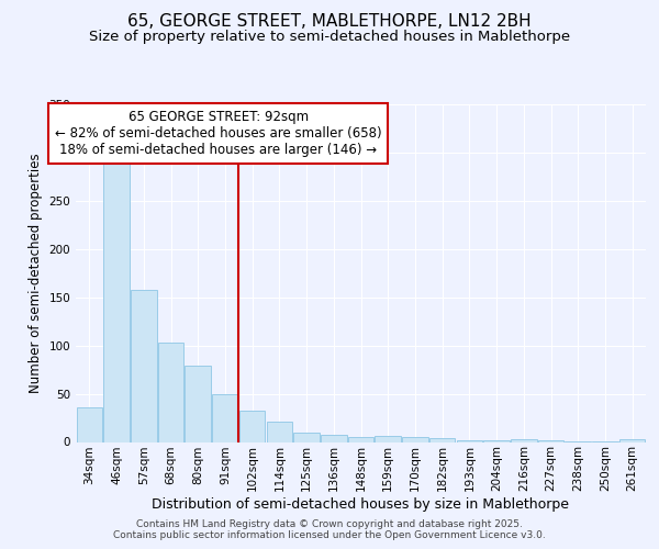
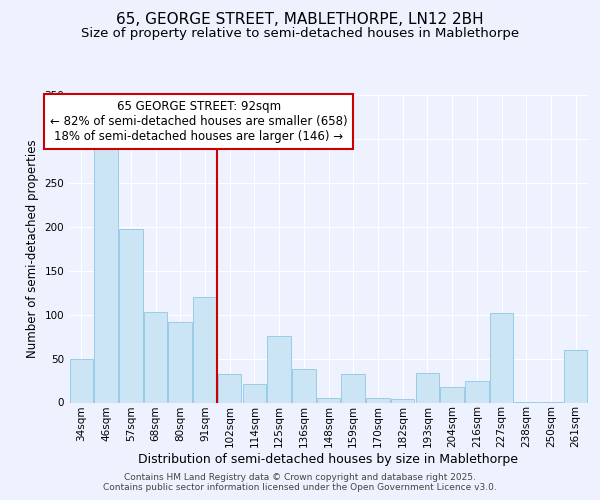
34sqm: 36 -> 50
57sqm: 158 -> 198
80sqm: 79 -> 92
91sqm: 50 -> 120
125sqm: 10 -> 76
136sqm: 7 -> 38
159sqm: 6 -> 32
193sqm: 2 -> 34
204sqm: 2 -> 18
216sqm: 3 -> 24
227sqm: 2 -> 102
261sqm: 3 -> 60
